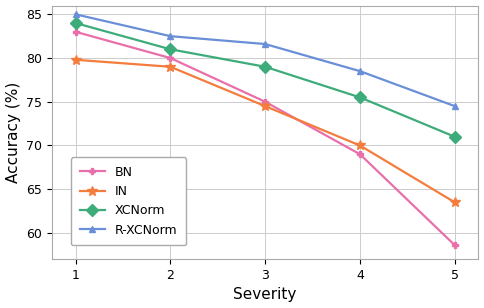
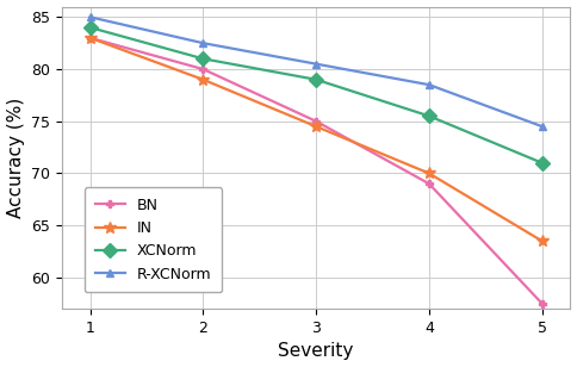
IN/1: 79.8 -> 83.0
R-XCNorm/3: 81.6 -> 80.5
BN/5: 58.6 -> 57.5
